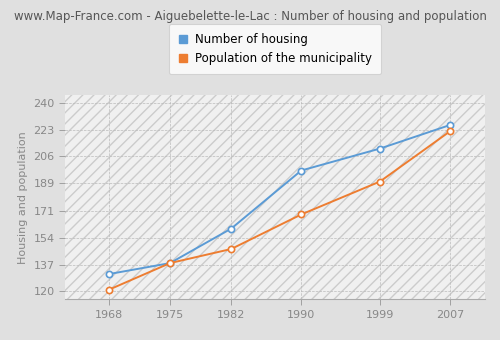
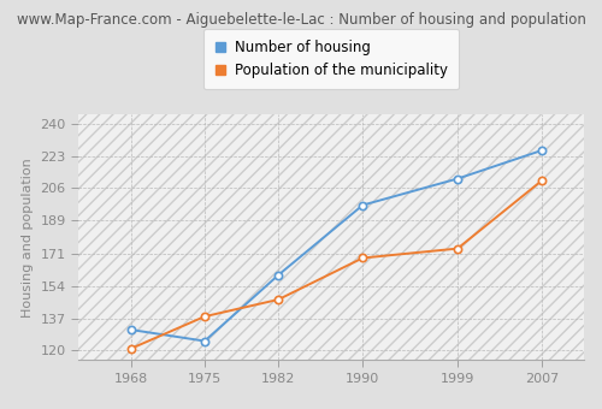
Number of housing/1975: 138 -> 125
Population of the municipality/1999: 190 -> 174
Population of the municipality/2007: 222 -> 210
